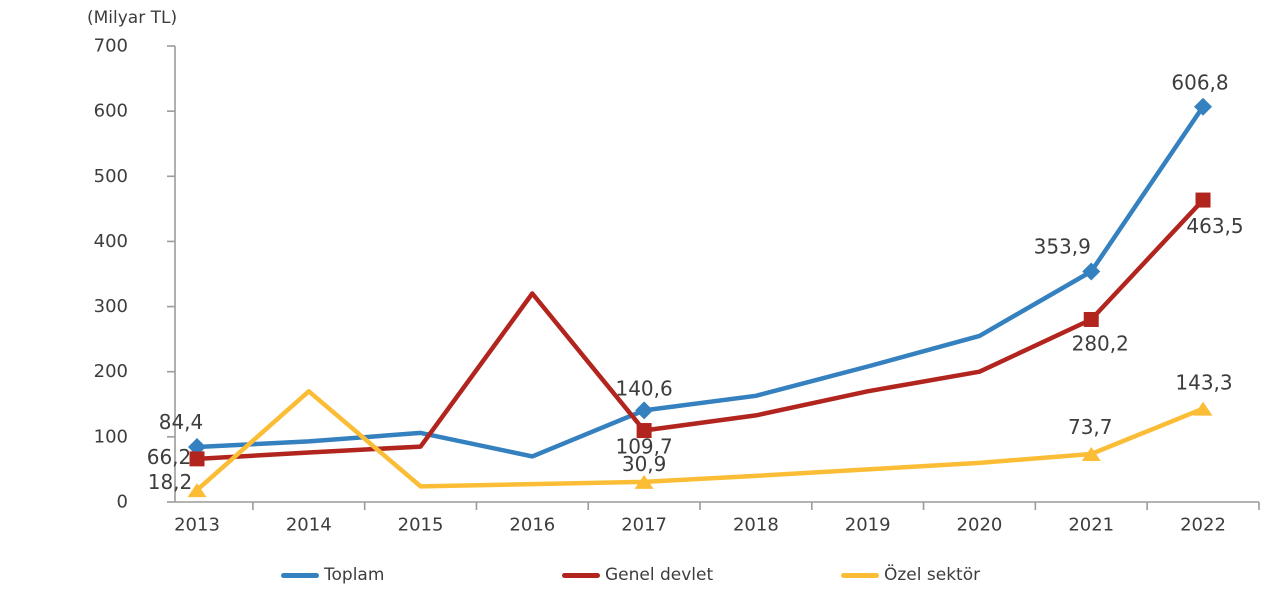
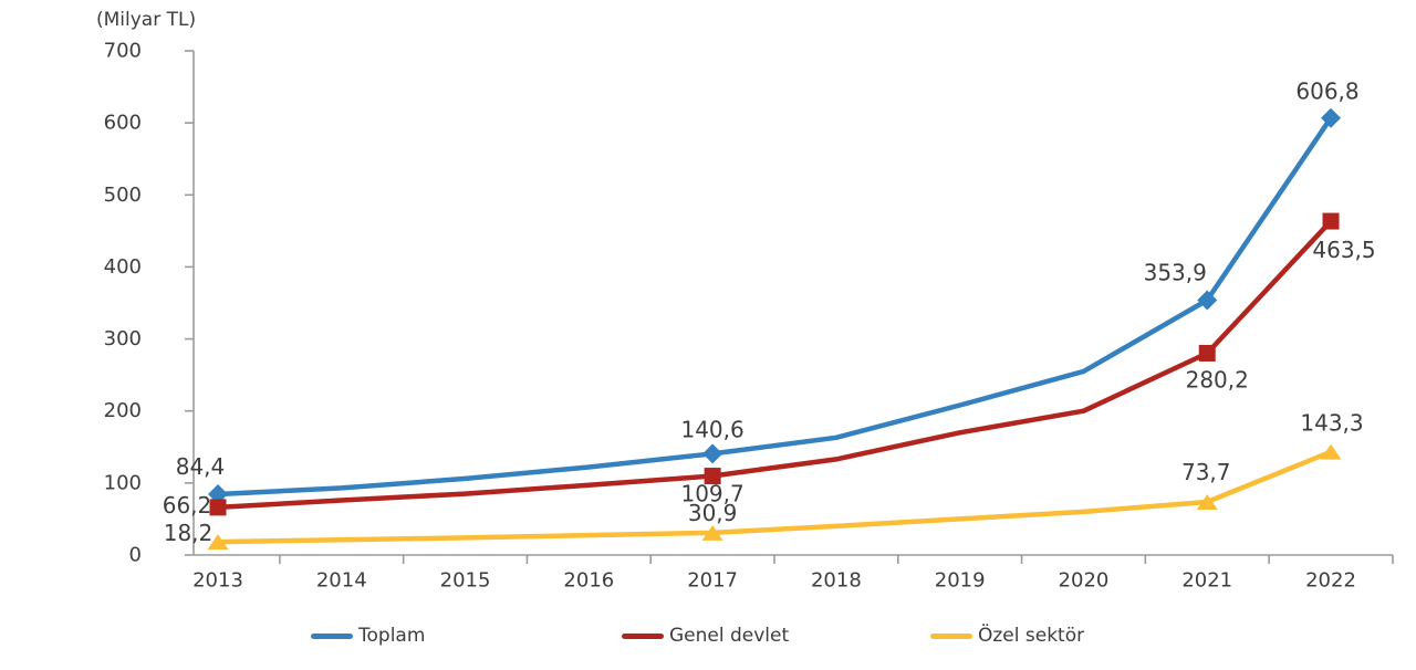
Özel sektör/2014: 170 -> 20
Toplam/2016: 70 -> 120
Genel devlet/2016: 320 -> 100
